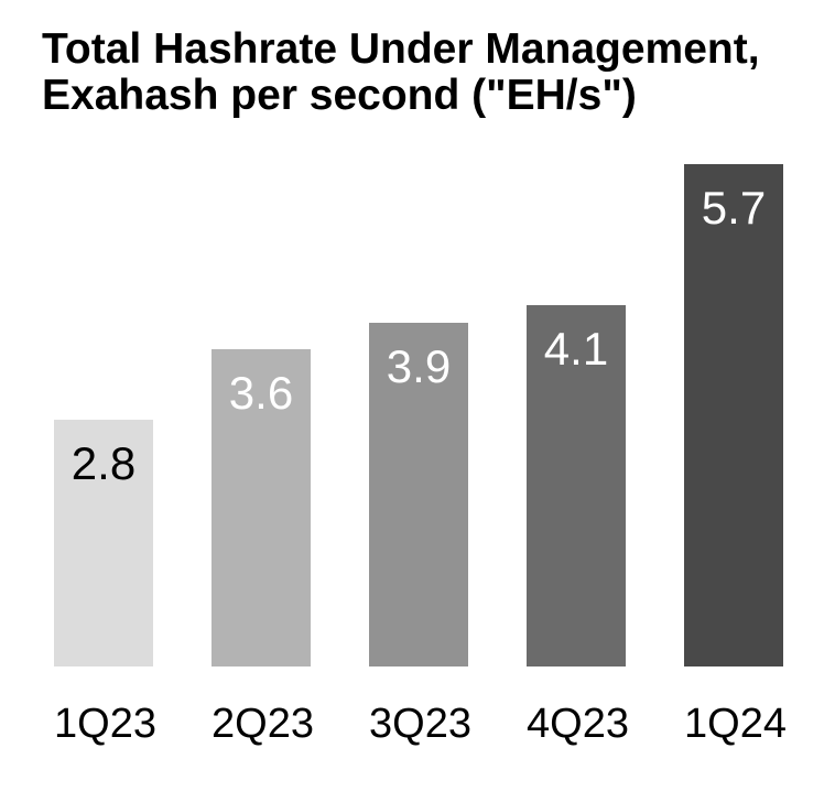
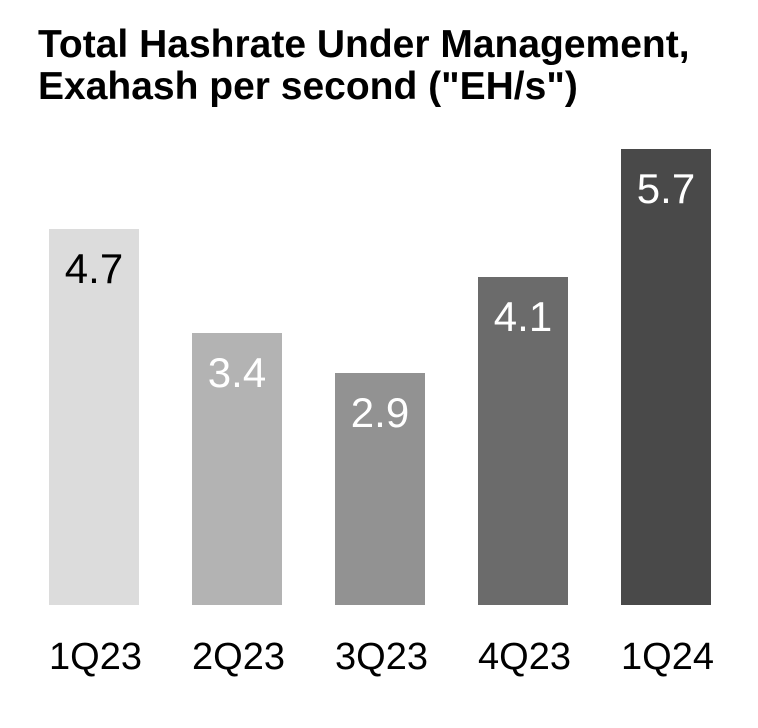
1Q23: 2.8 -> 4.7
2Q23: 3.6 -> 3.4
3Q23: 3.9 -> 2.9
